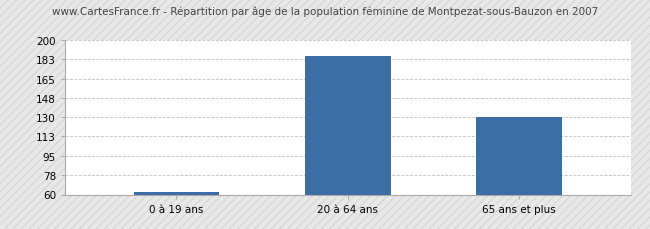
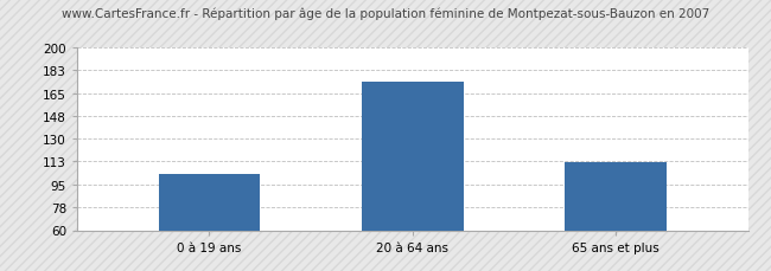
0 à 19 ans: 62 -> 103
20 à 64 ans: 186 -> 174
65 ans et plus: 130 -> 112
